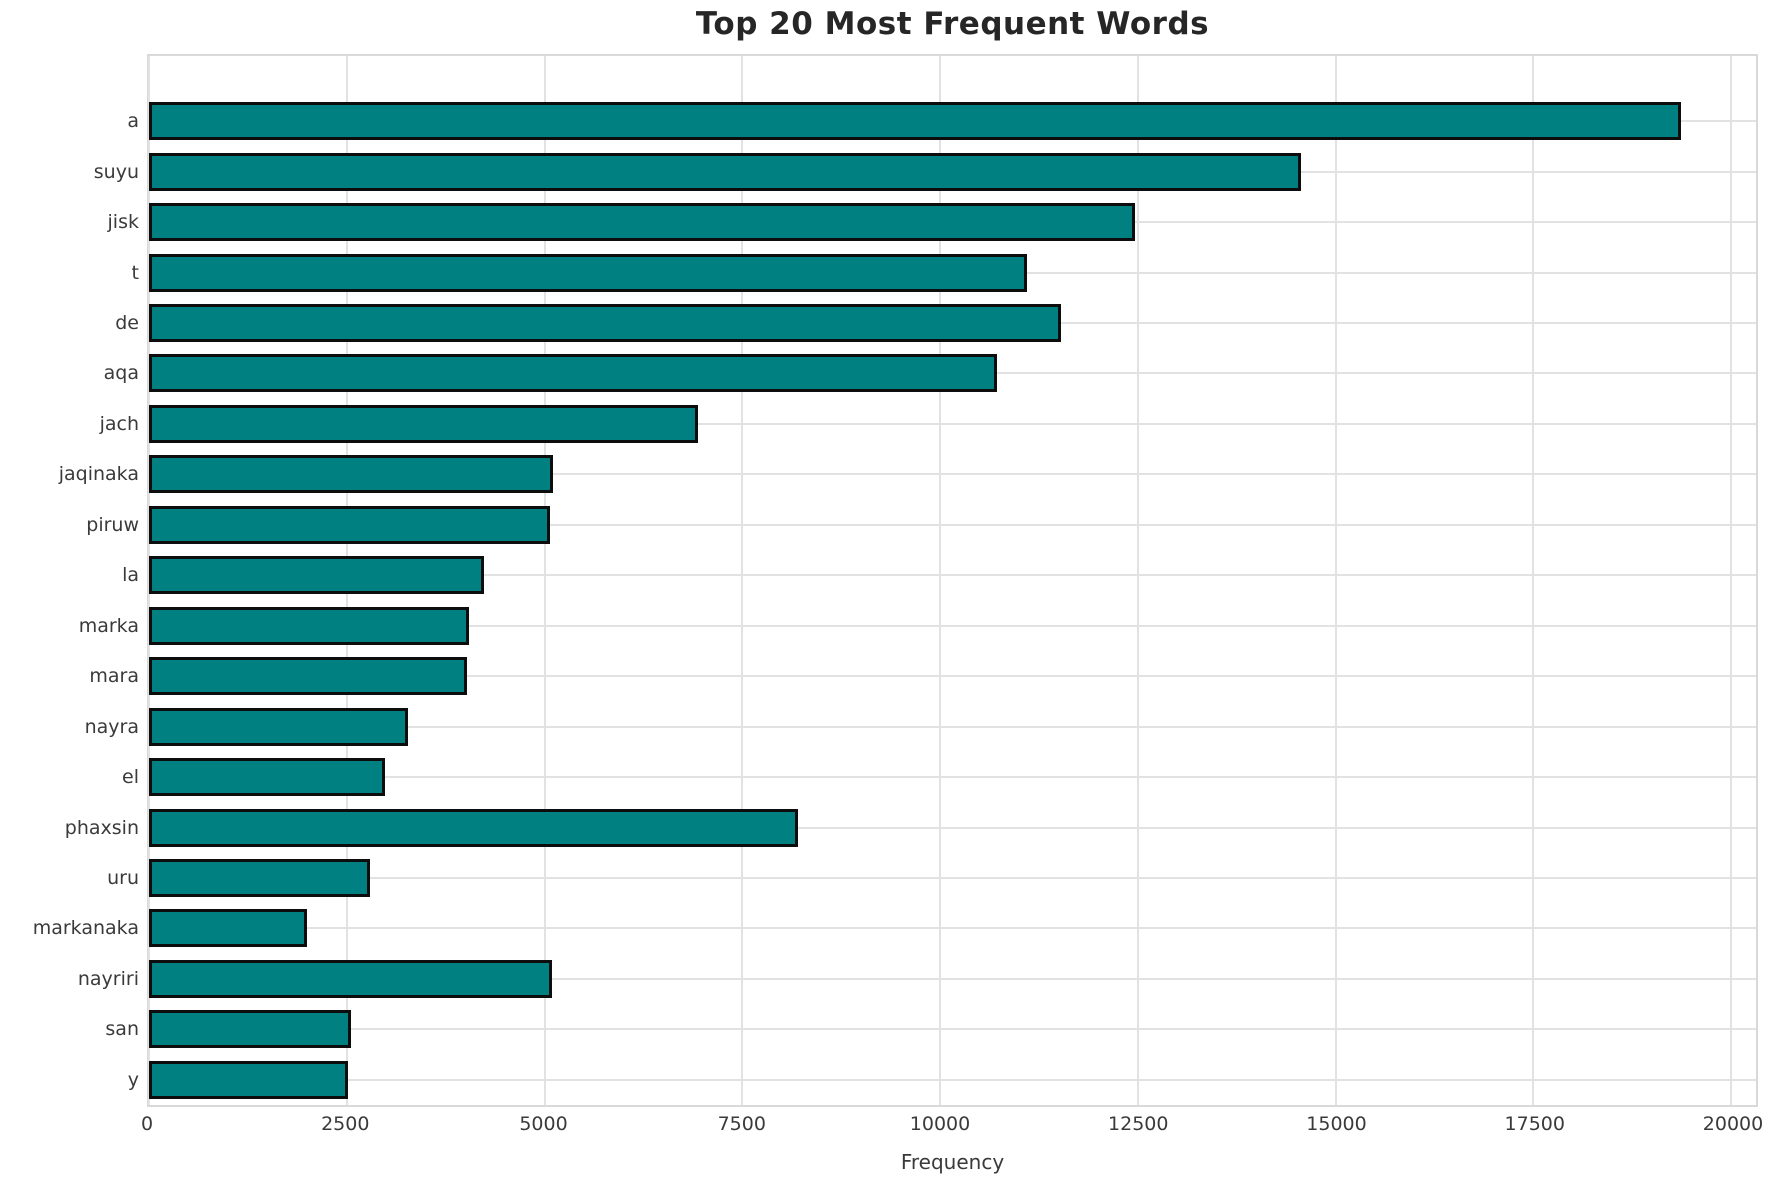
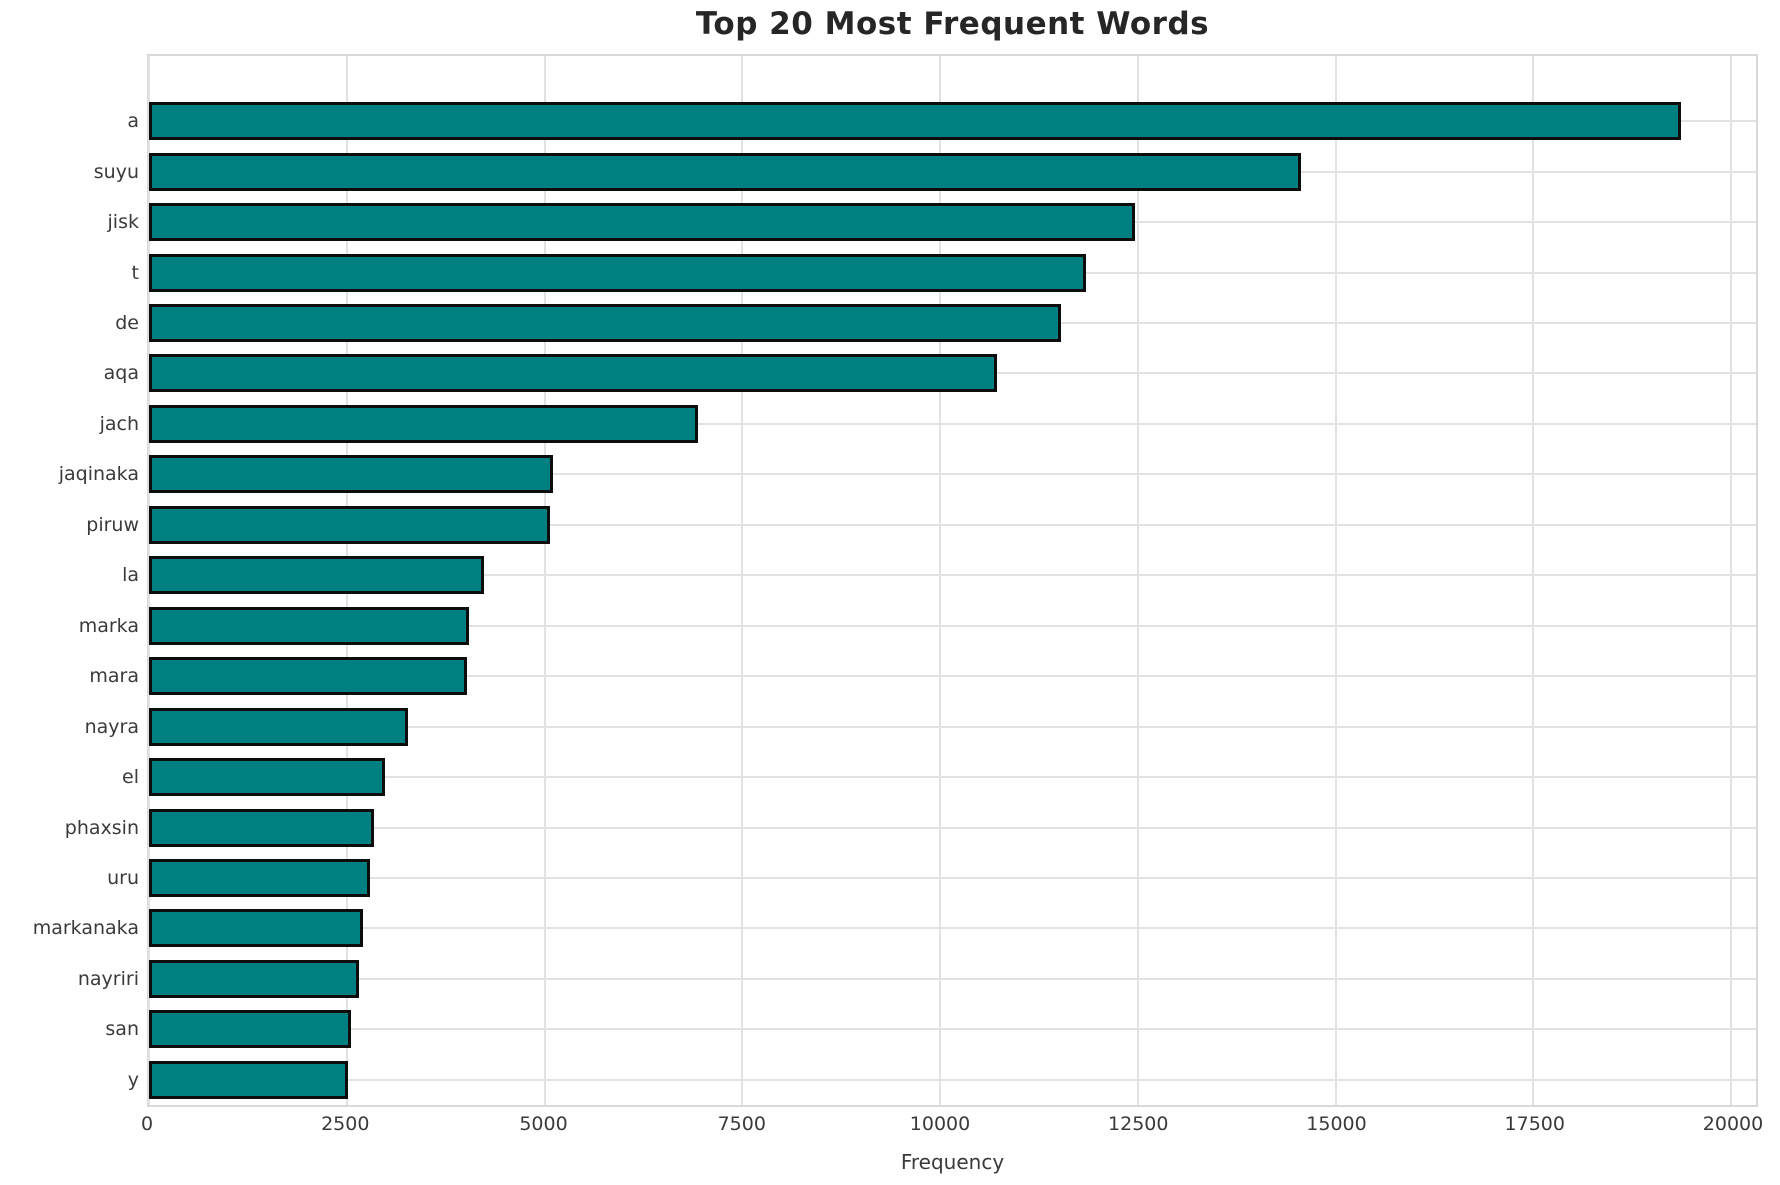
t: 11100 -> 11800
phaxsin: 8200 -> 2800
markanaka: 2000 -> 2700
nayriri: 5100 -> 2700
